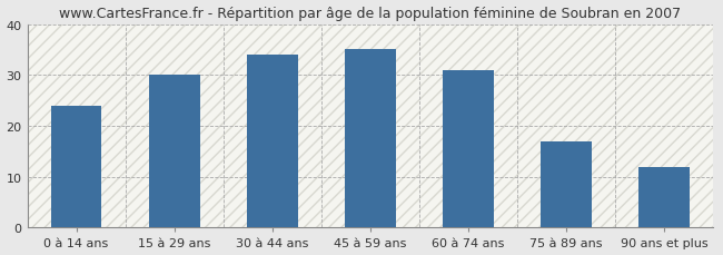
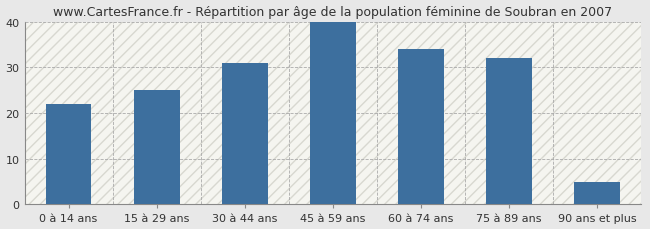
0 à 14 ans: 24 -> 22
15 à 29 ans: 30 -> 25
30 à 44 ans: 34 -> 31
45 à 59 ans: 35 -> 40
60 à 74 ans: 31 -> 34
75 à 89 ans: 17 -> 32
90 ans et plus: 12 -> 5
